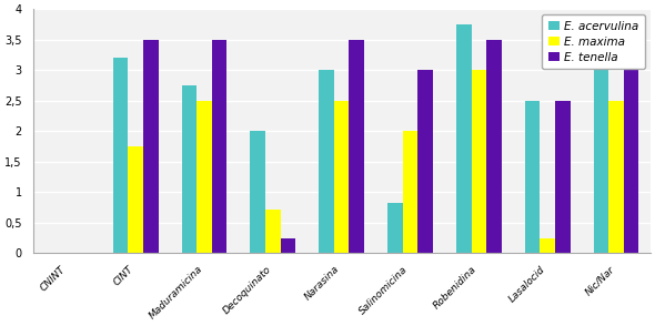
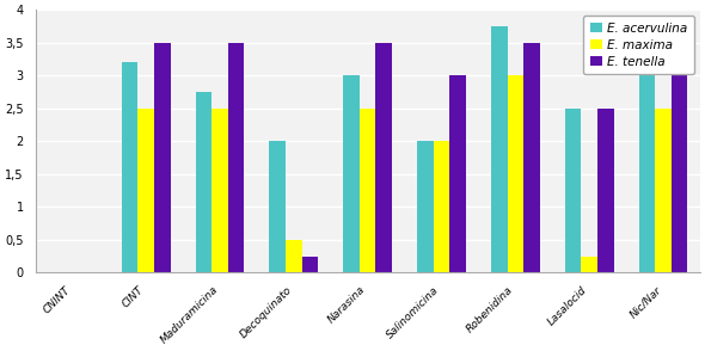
E. maxima/CINT: 1,76 -> 2,50
E. maxima/Decoquinato: 0,72 -> 0,50
E. acervulina/Salinomicina: 0,82 -> 2,00
